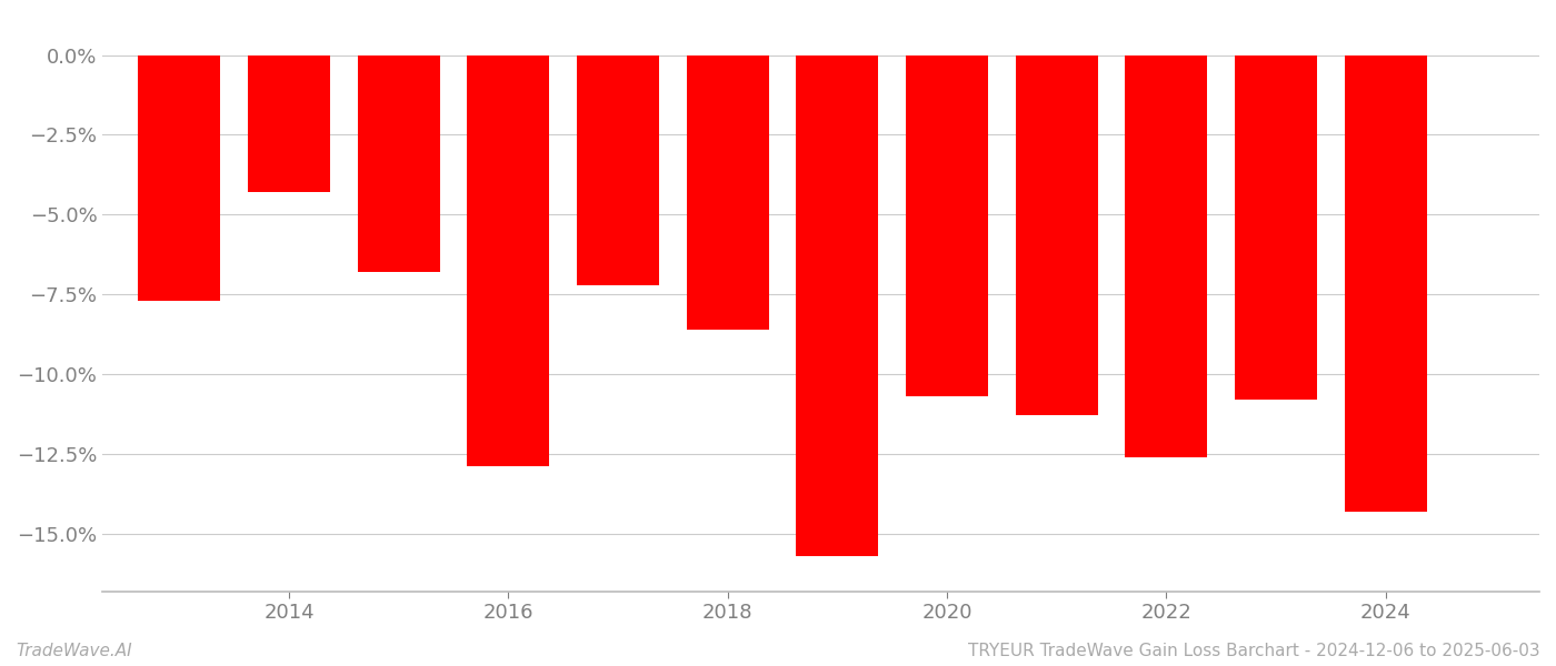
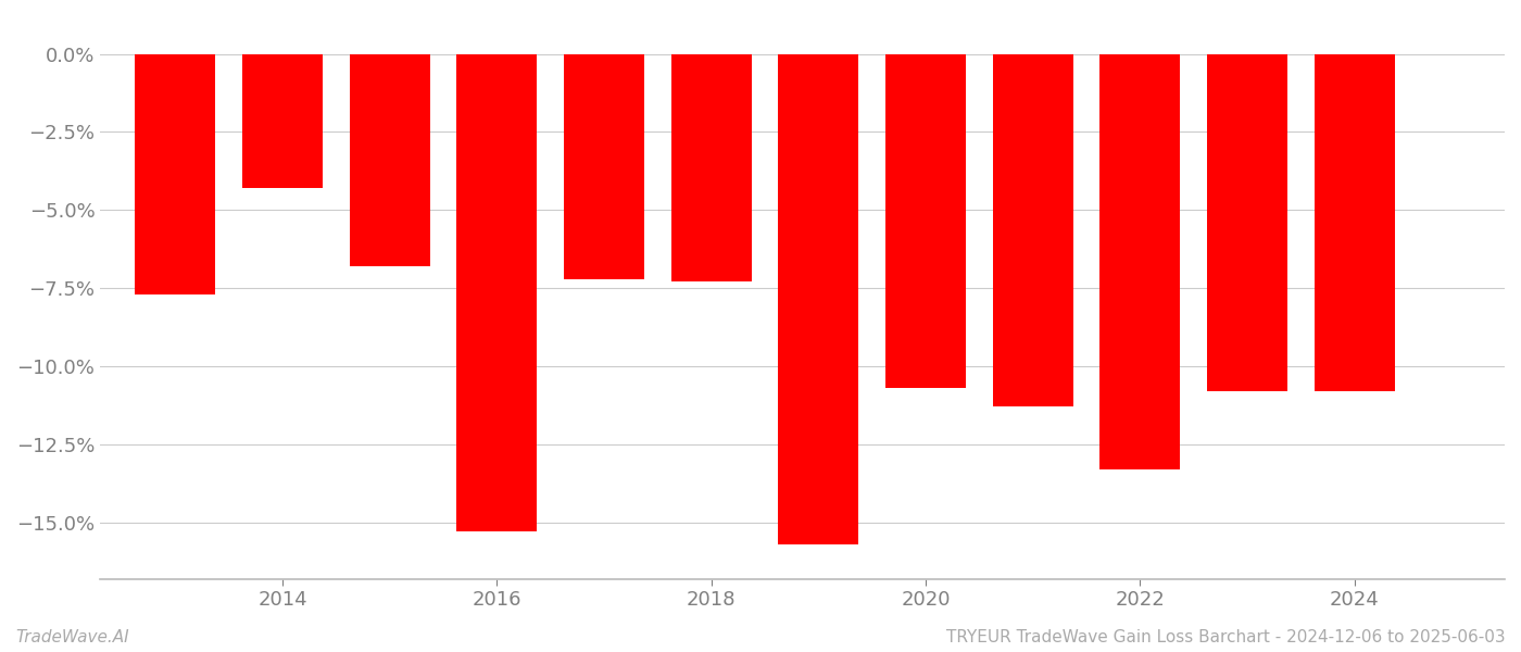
2016: -12.9% -> -15.3%
2018: -8.6% -> -7.3%
2022: -12.6% -> -13.3%
2024: -14.3% -> -10.8%
